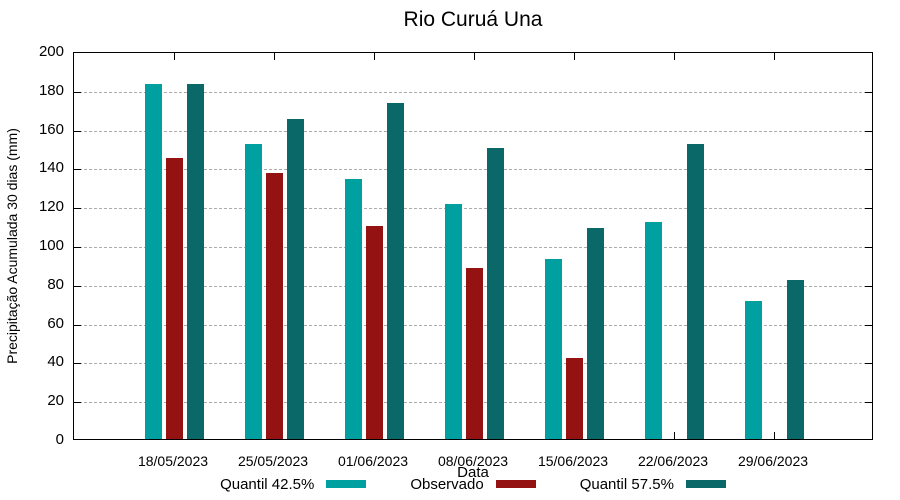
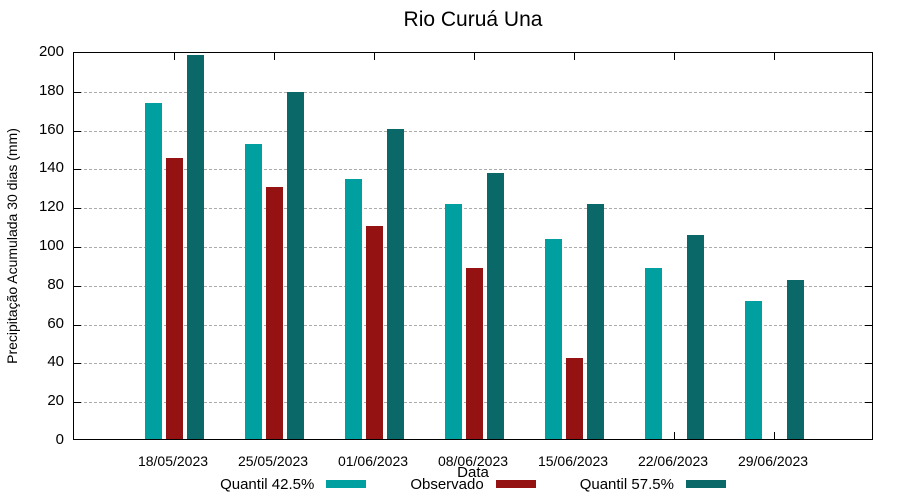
Quantil 42.5%/18/05/2023: 183 -> 173
Quantil 57.5%/18/05/2023: 183 -> 198
Observado/25/05/2023: 137 -> 130
Quantil 57.5%/25/05/2023: 165 -> 179
Quantil 57.5%/01/06/2023: 173 -> 160
Quantil 57.5%/08/06/2023: 150 -> 137
Quantil 42.5%/15/06/2023: 93 -> 103
Quantil 57.5%/15/06/2023: 109 -> 121
Quantil 42.5%/22/06/2023: 112 -> 88
Quantil 57.5%/22/06/2023: 152 -> 105
